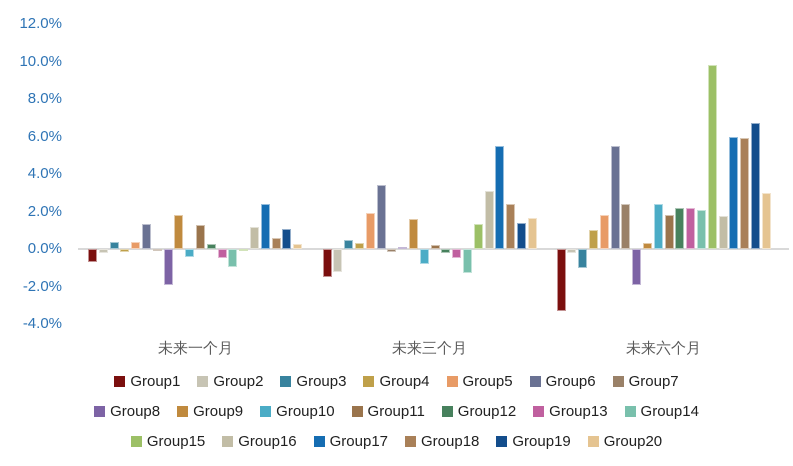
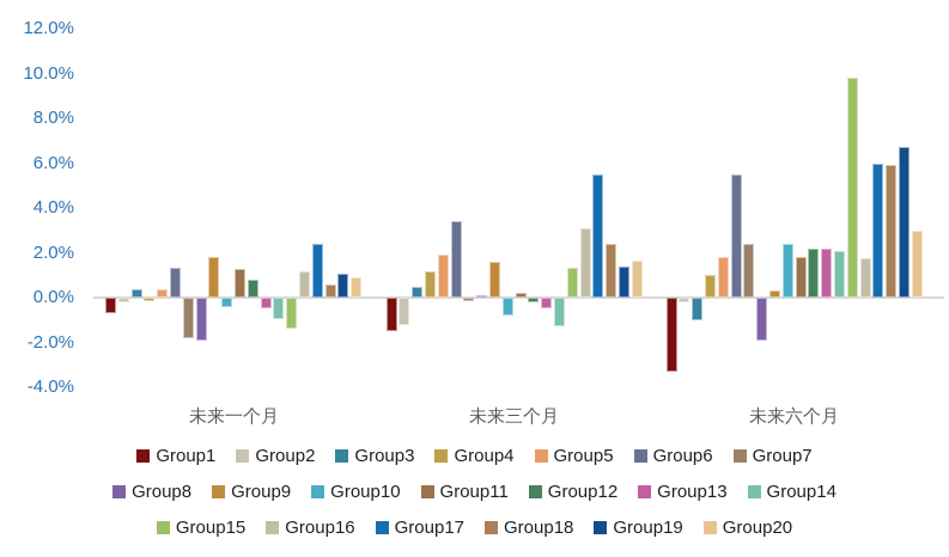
Group7/未来一个月: -0.1% -> -1.8%
Group12/未来一个月: 0.2% -> 0.8%
Group15/未来一个月: -0.1% -> -1.4%
Group20/未来一个月: 0.2% -> 0.9%
Group4/未来三个月: 0.3% -> 1.2%
